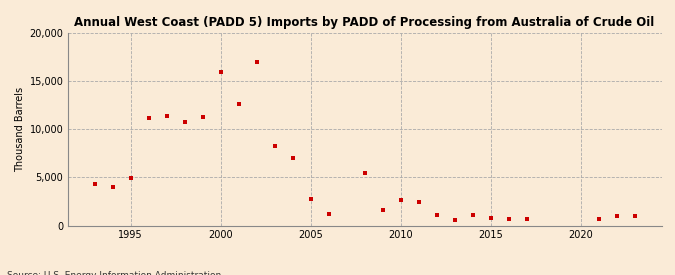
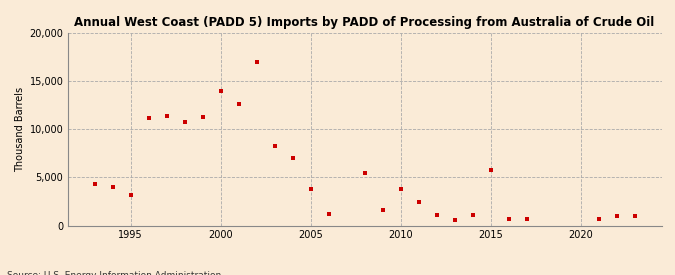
1995: 4,900 -> 3,200
2000: 15,900 -> 14,000
2005: 2,800 -> 3,800
2010: 2,700 -> 3,800
2015: 800 -> 5,800
